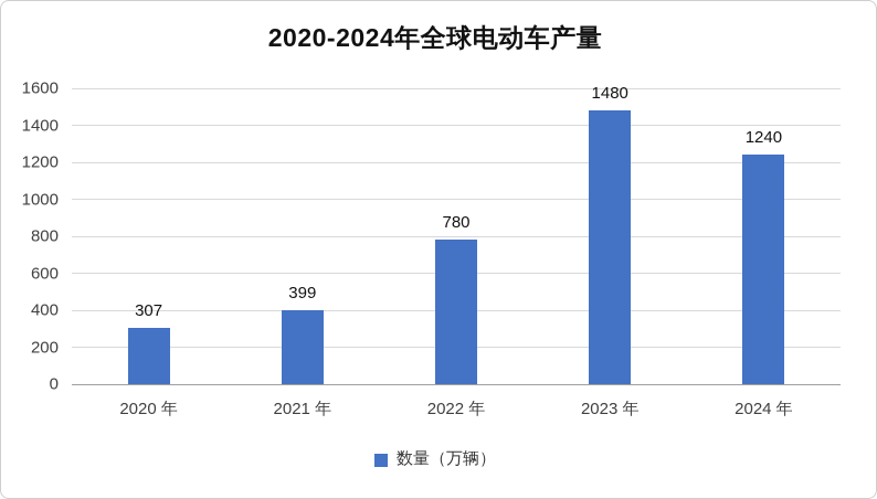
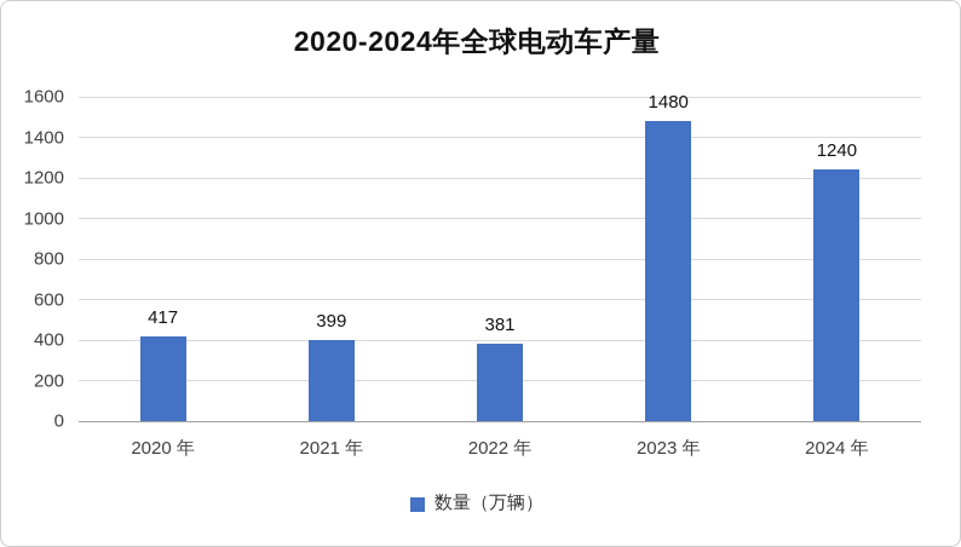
2020 年: 307 -> 417
2022 年: 780 -> 381
